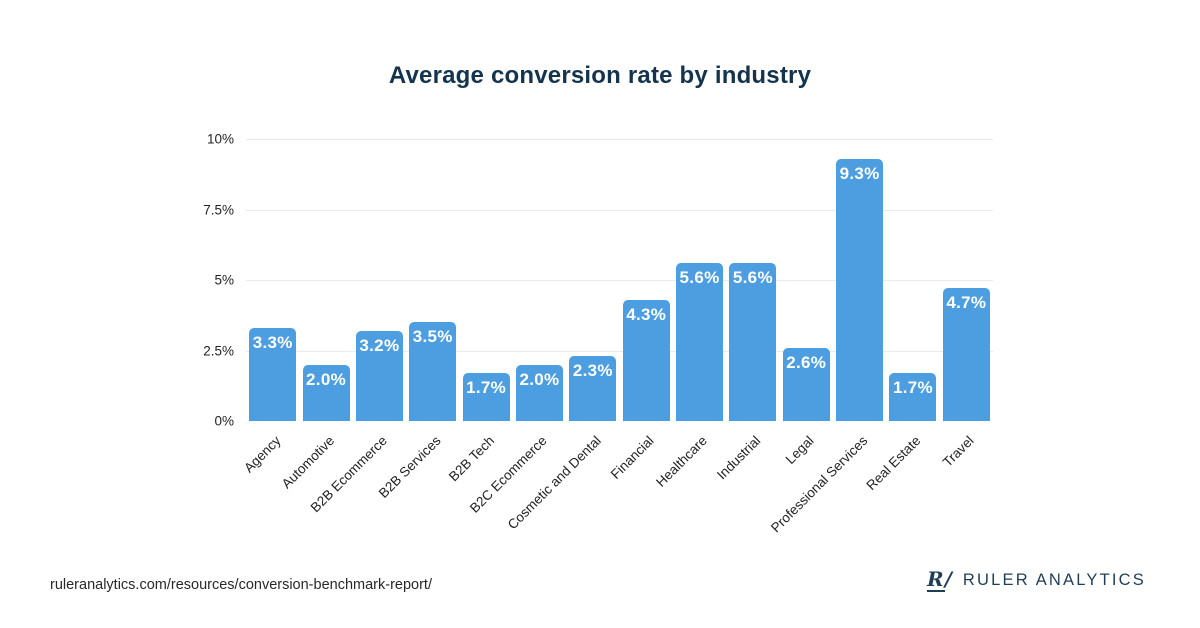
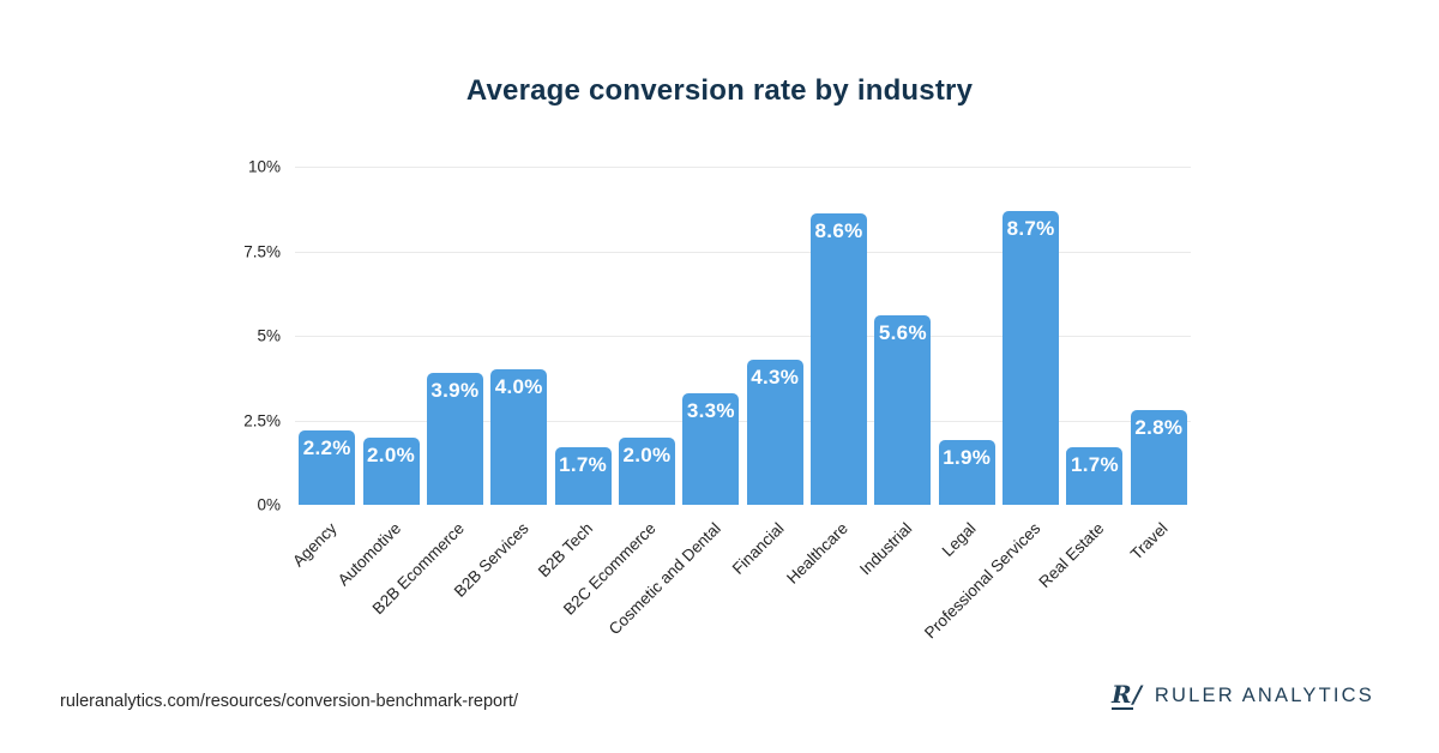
Agency: 3.3% -> 2.2%
B2B Ecommerce: 3.2% -> 3.9%
B2B Services: 3.5% -> 4.0%
Cosmetic and Dental: 2.3% -> 3.3%
Healthcare: 5.6% -> 8.6%
Legal: 2.6% -> 1.9%
Professional Services: 9.3% -> 8.7%
Travel: 4.7% -> 2.8%
